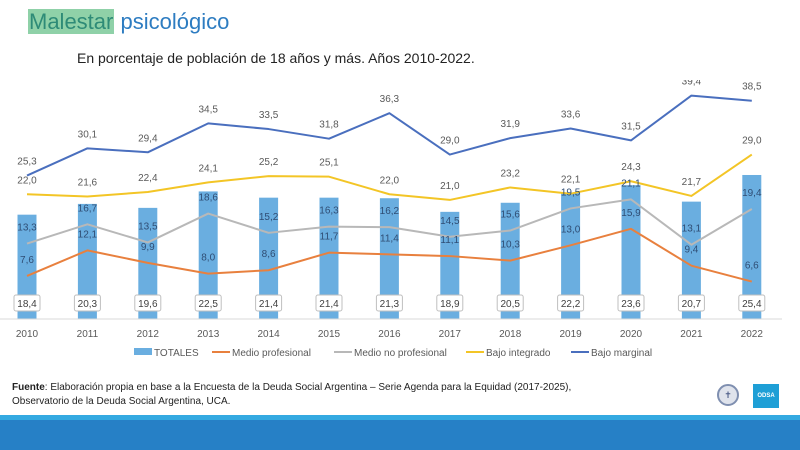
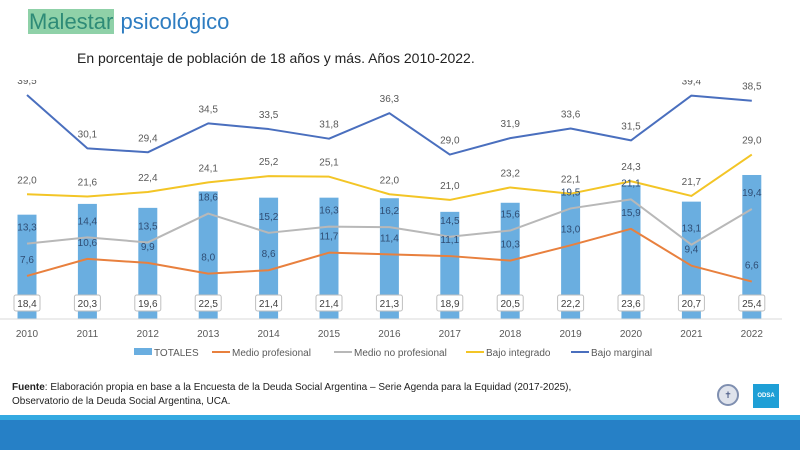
Bajo marginal/2010: 25,3 -> 39,5
Medio profesional/2011: 12,1 -> 10,6
Medio no profesional/2011: 16,7 -> 14,4
